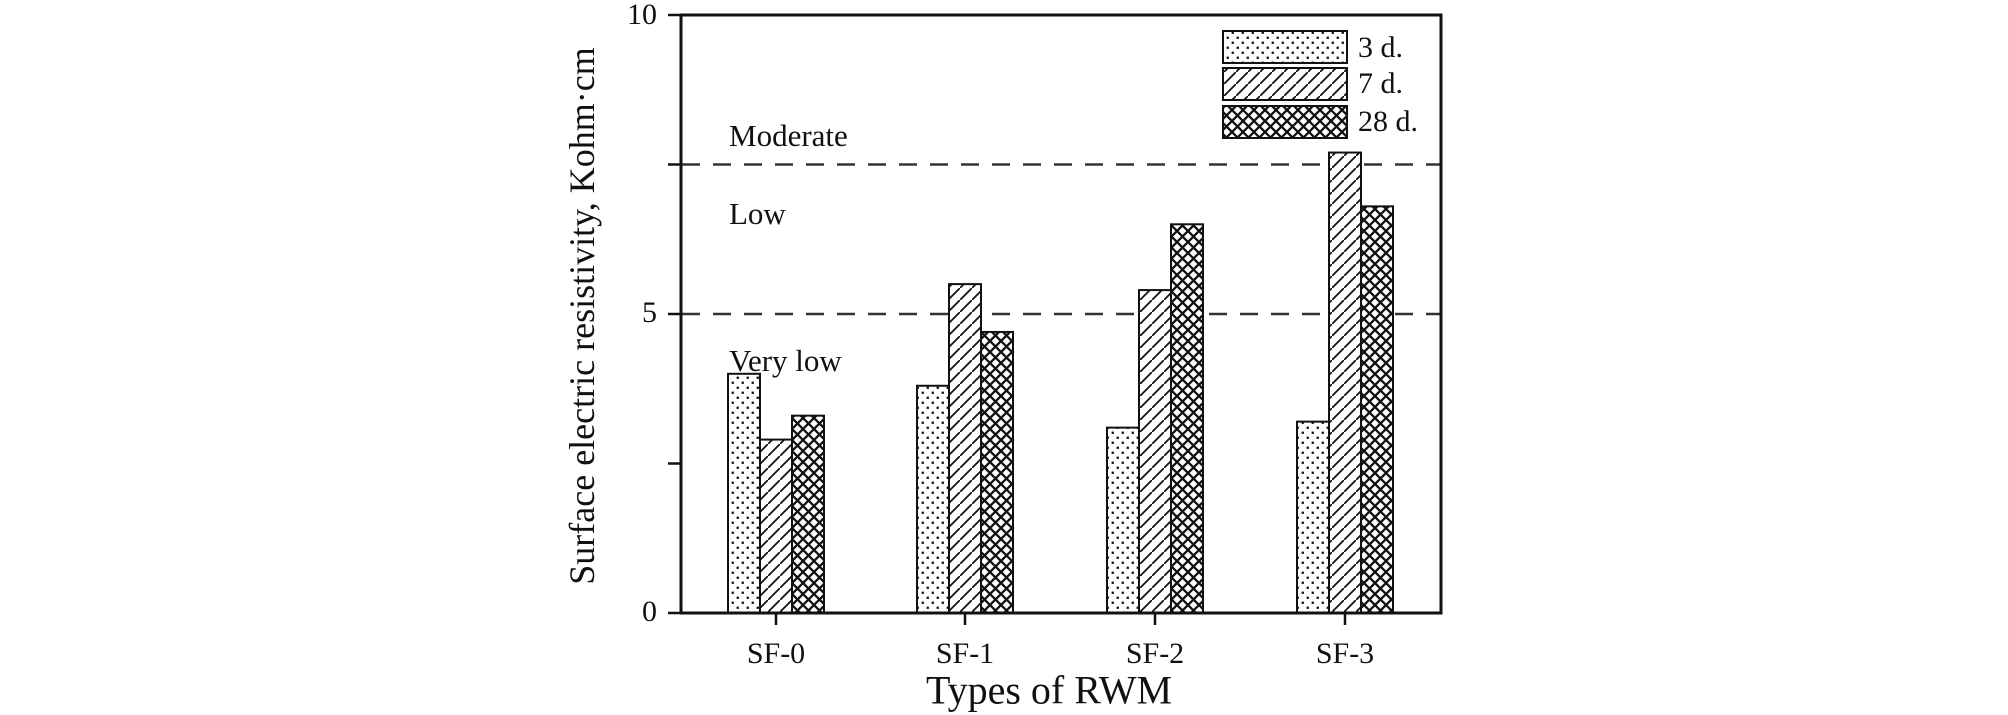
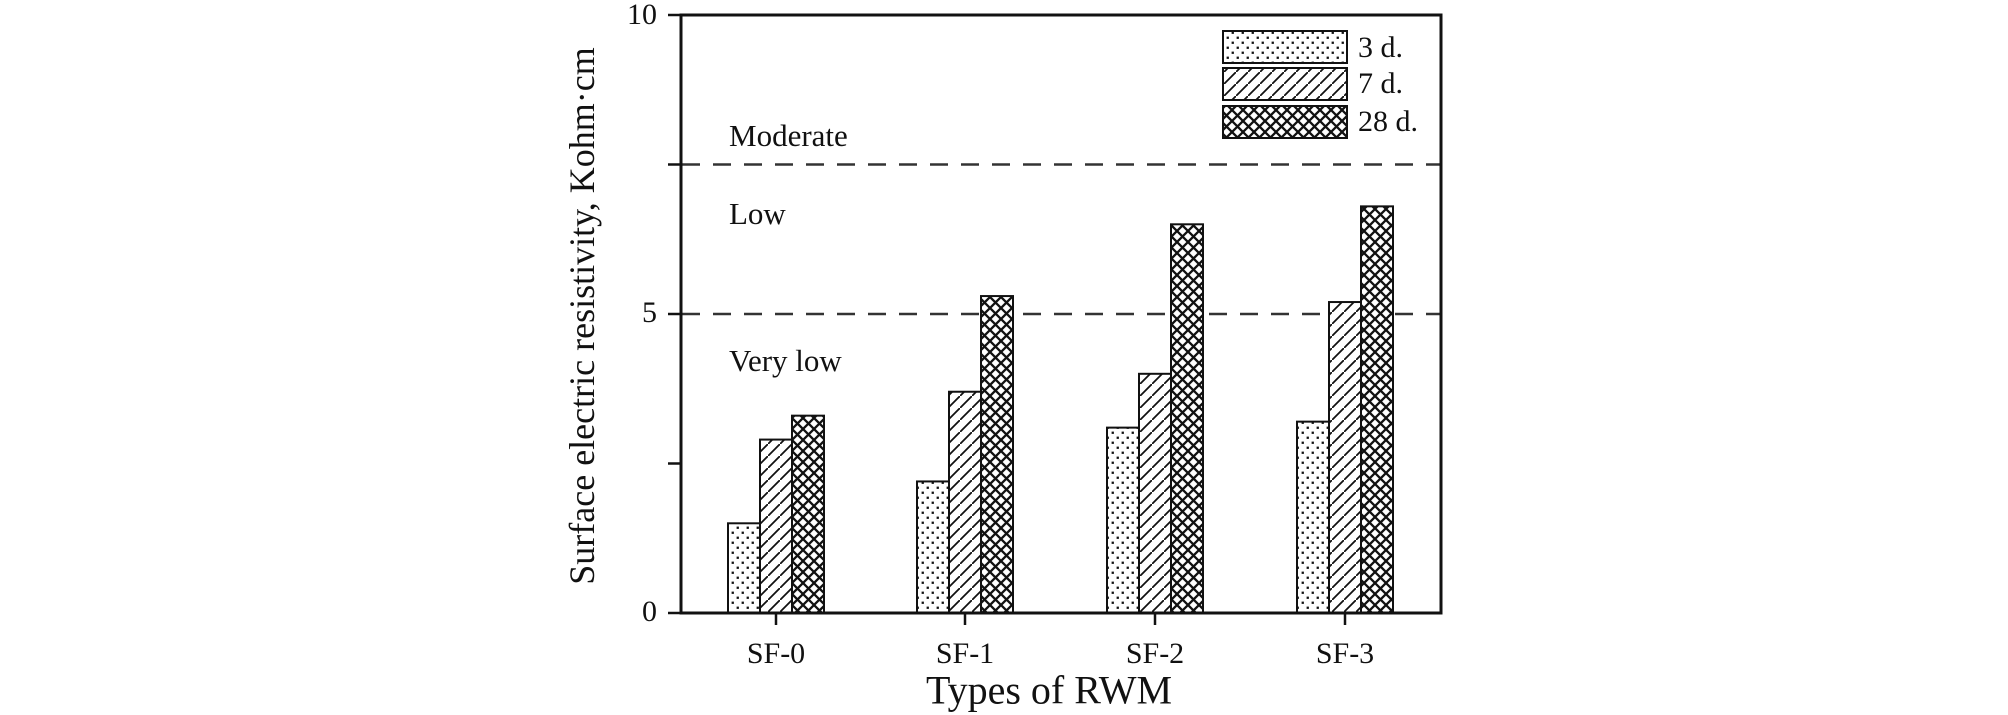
3 d./SF-0: 4.0 -> 1.5
3 d./SF-1: 3.8 -> 2.2
7 d./SF-1: 5.5 -> 3.7
28 d./SF-1: 4.7 -> 5.3
7 d./SF-2: 5.4 -> 4.0
7 d./SF-3: 7.7 -> 5.2
